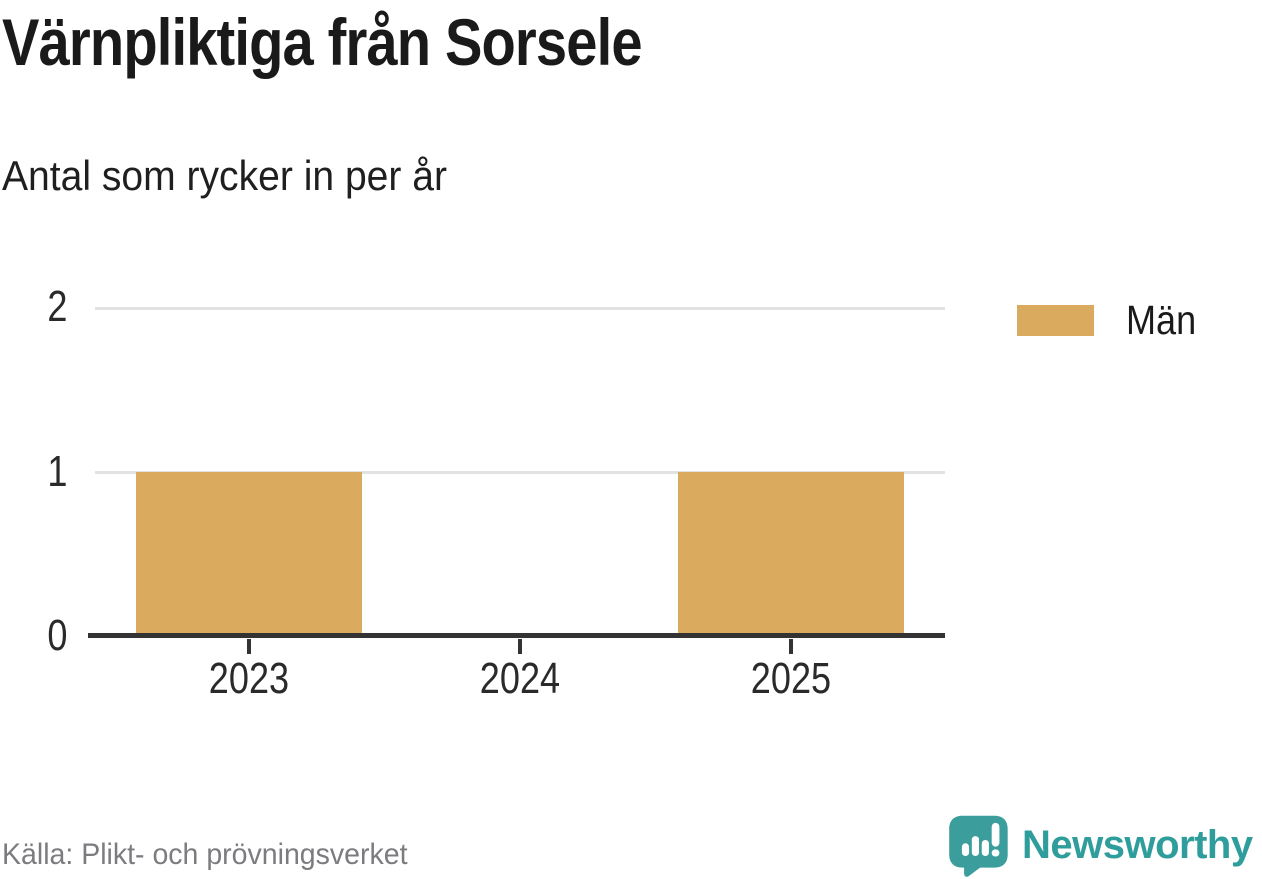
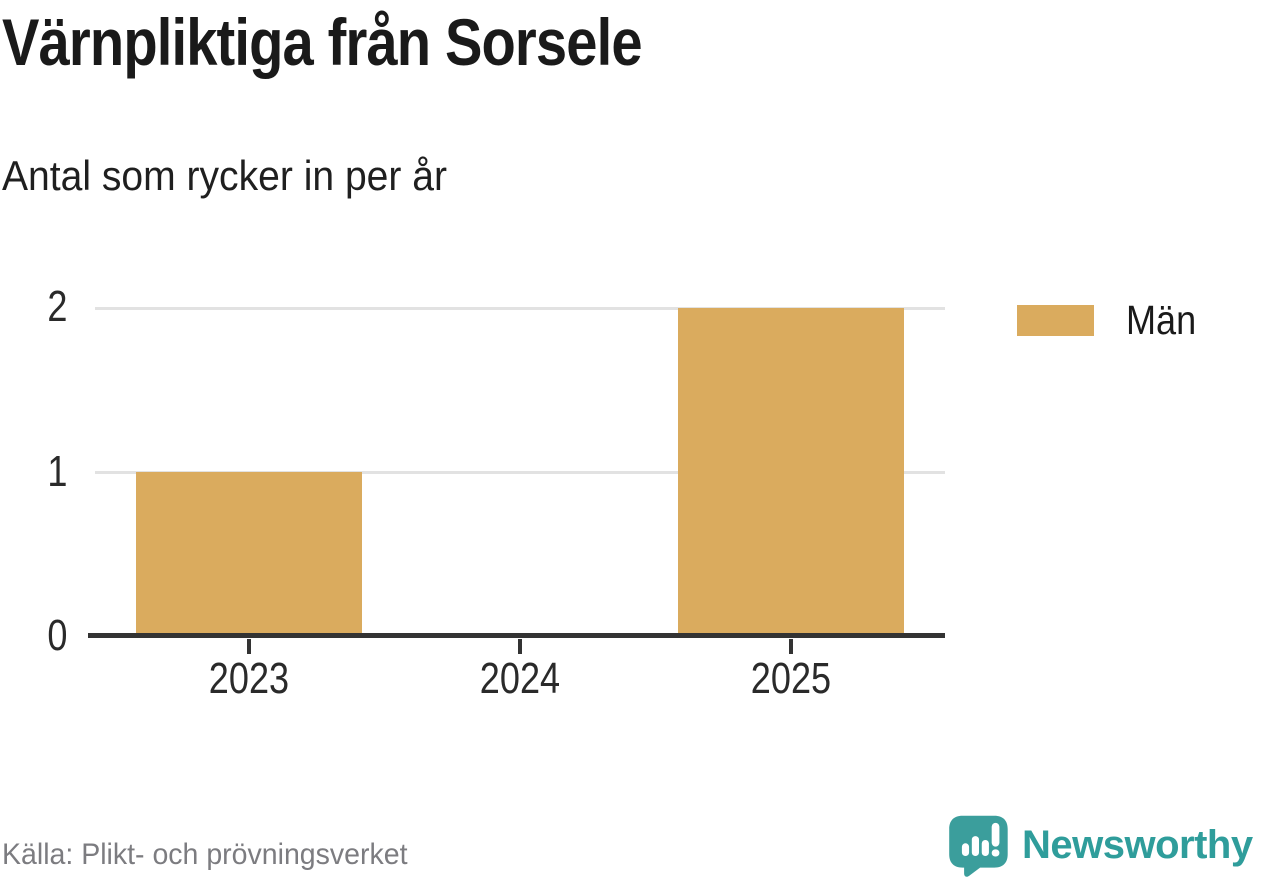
2025: 1 -> 2
